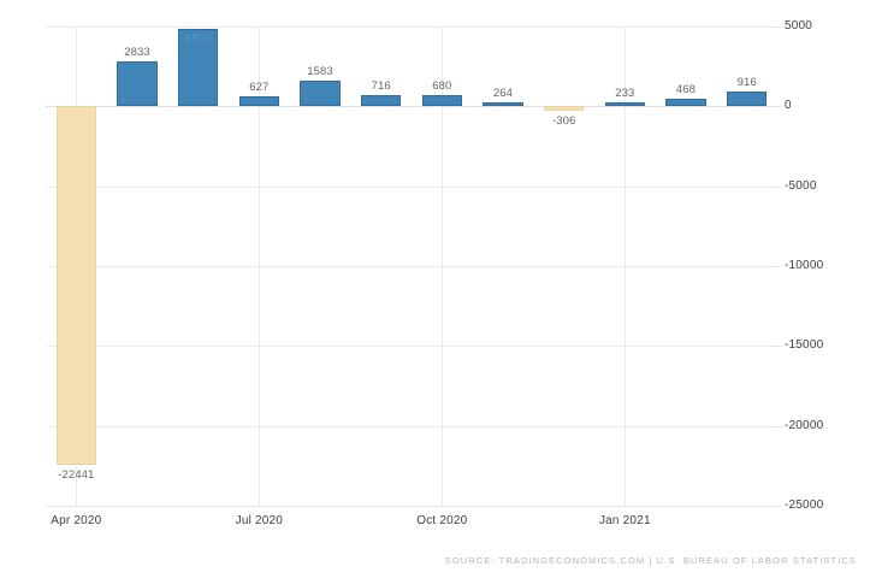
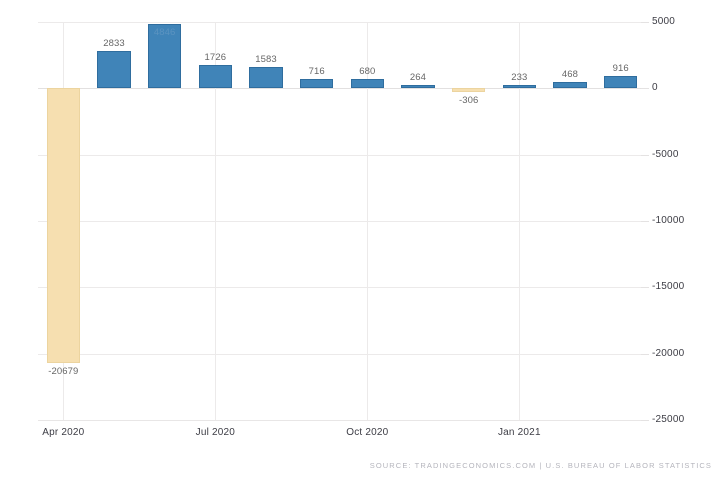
Apr 2020: -22441 -> -20679
Jul 2020: 627 -> 1726
